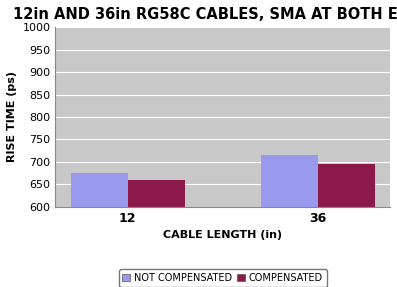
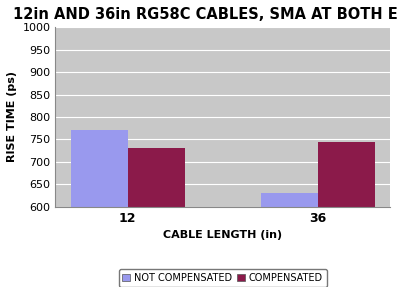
NOT COMPENSATED/12: 675 -> 770
COMPENSATED/12: 660 -> 730
NOT COMPENSATED/36: 715 -> 630
COMPENSATED/36: 695 -> 745
